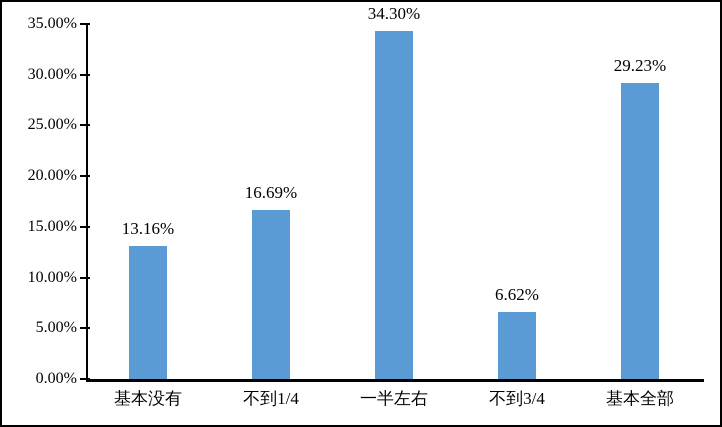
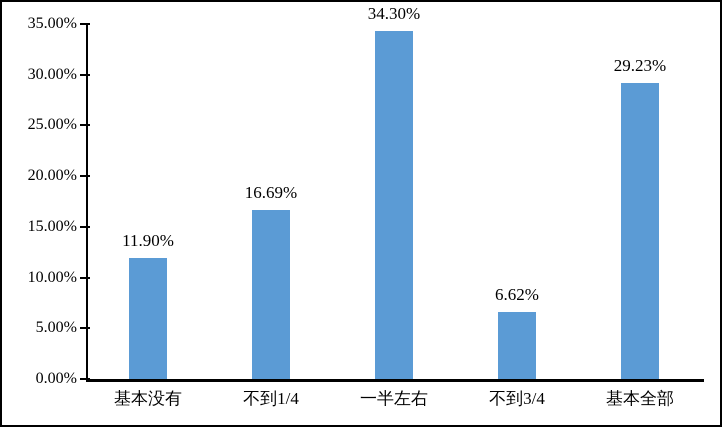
基本没有: 13.16% -> 11.90%
